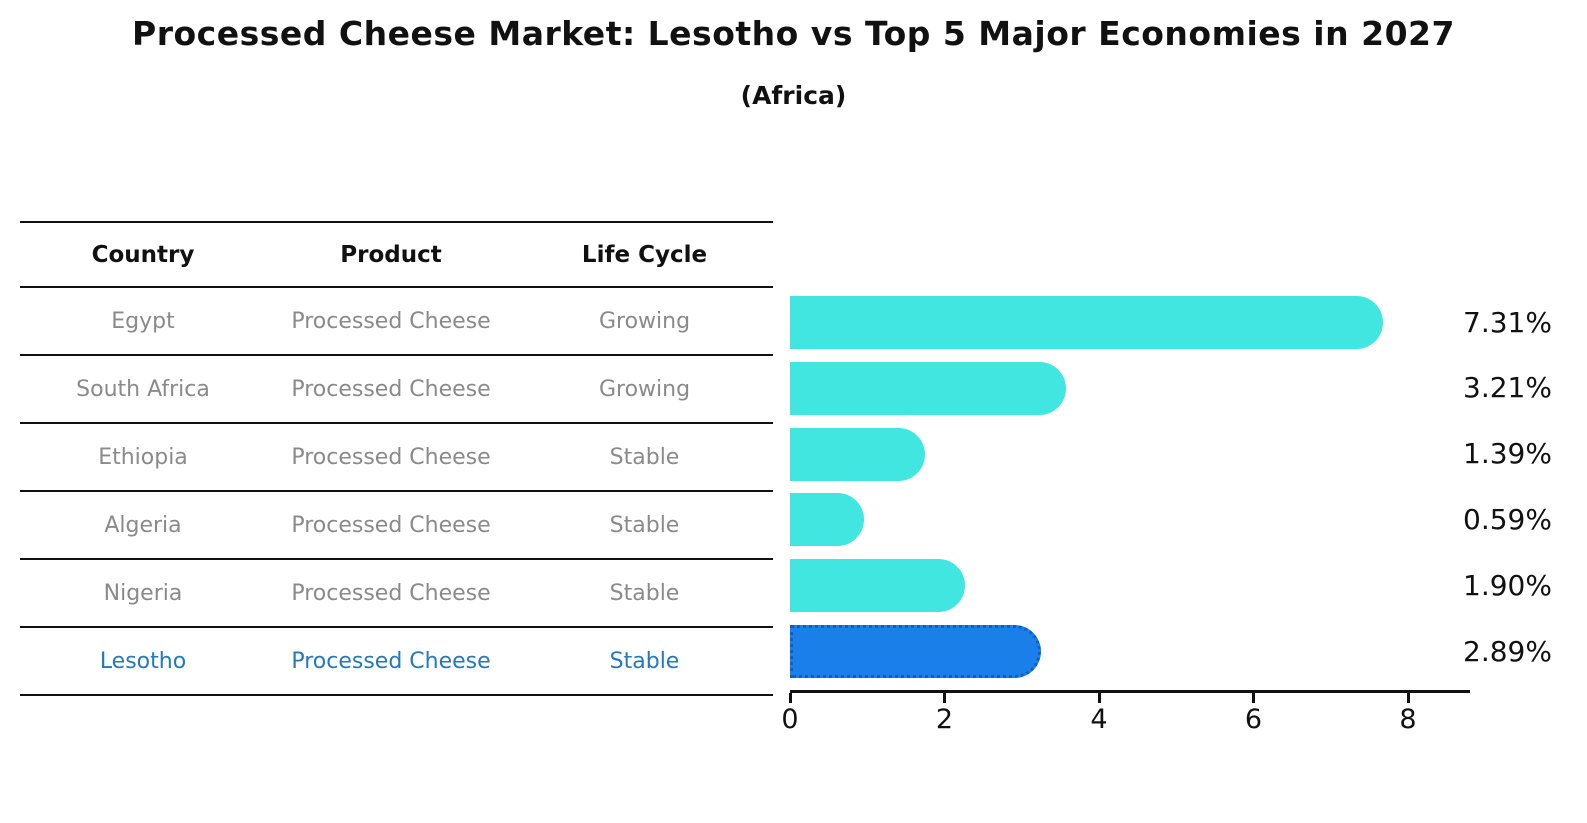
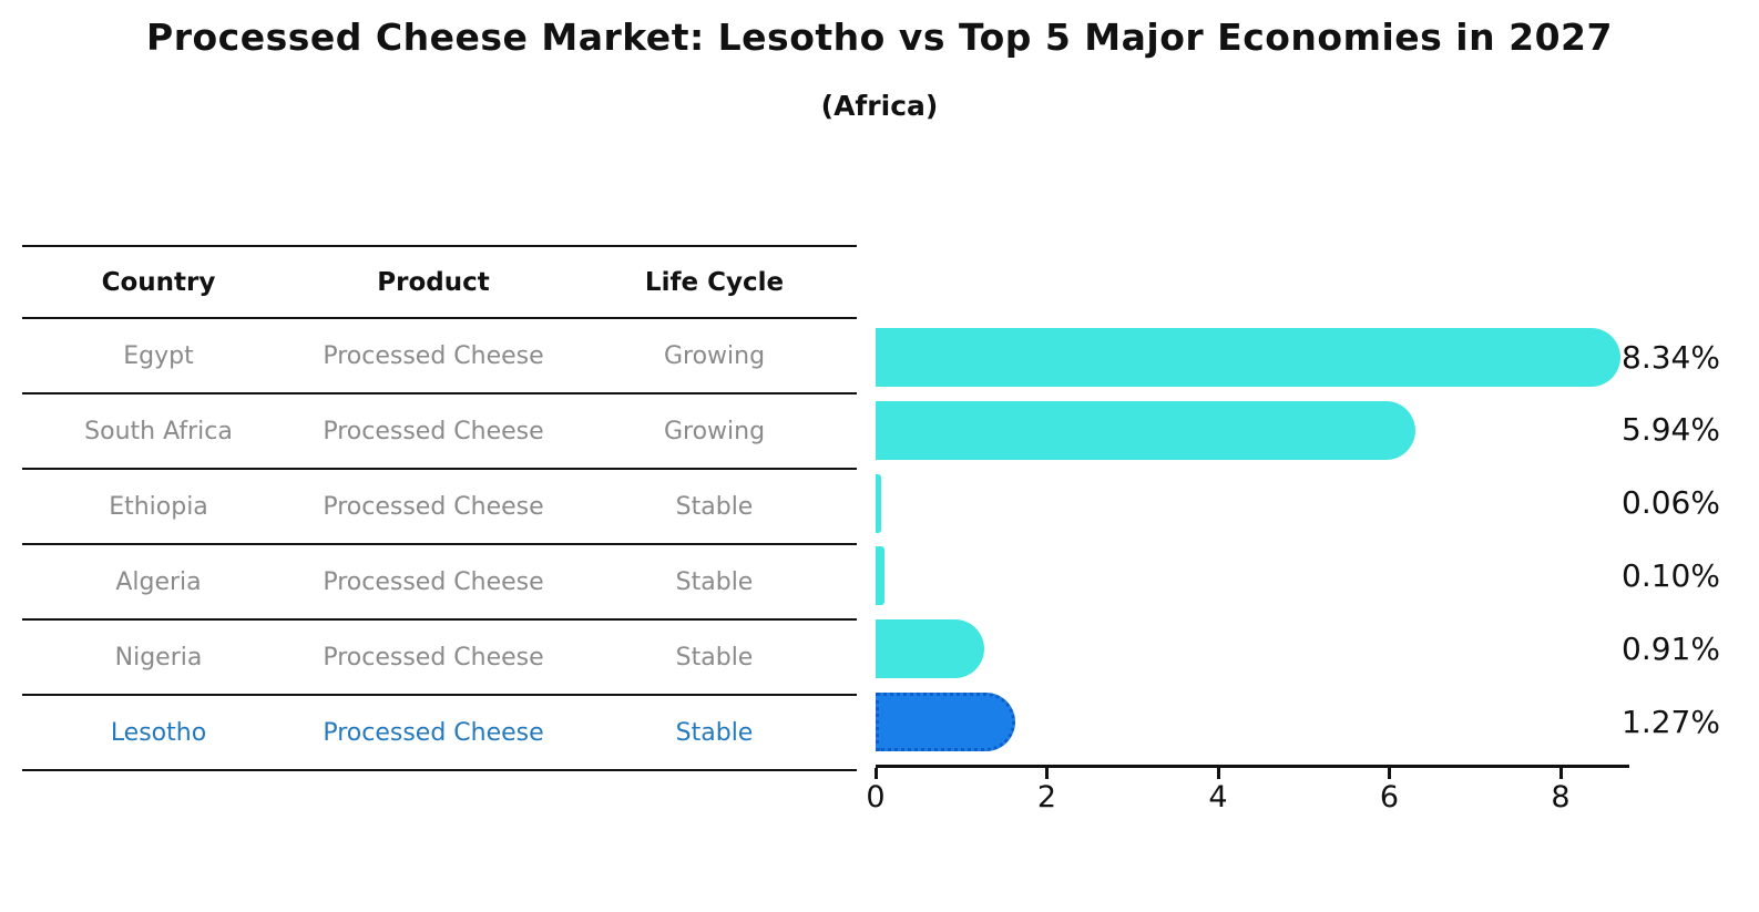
Egypt: 7.31% -> 8.34%
South Africa: 3.21% -> 5.94%
Ethiopia: 1.39% -> 0.06%
Algeria: 0.59% -> 0.10%
Nigeria: 1.90% -> 0.91%
Lesotho: 2.89% -> 1.27%
